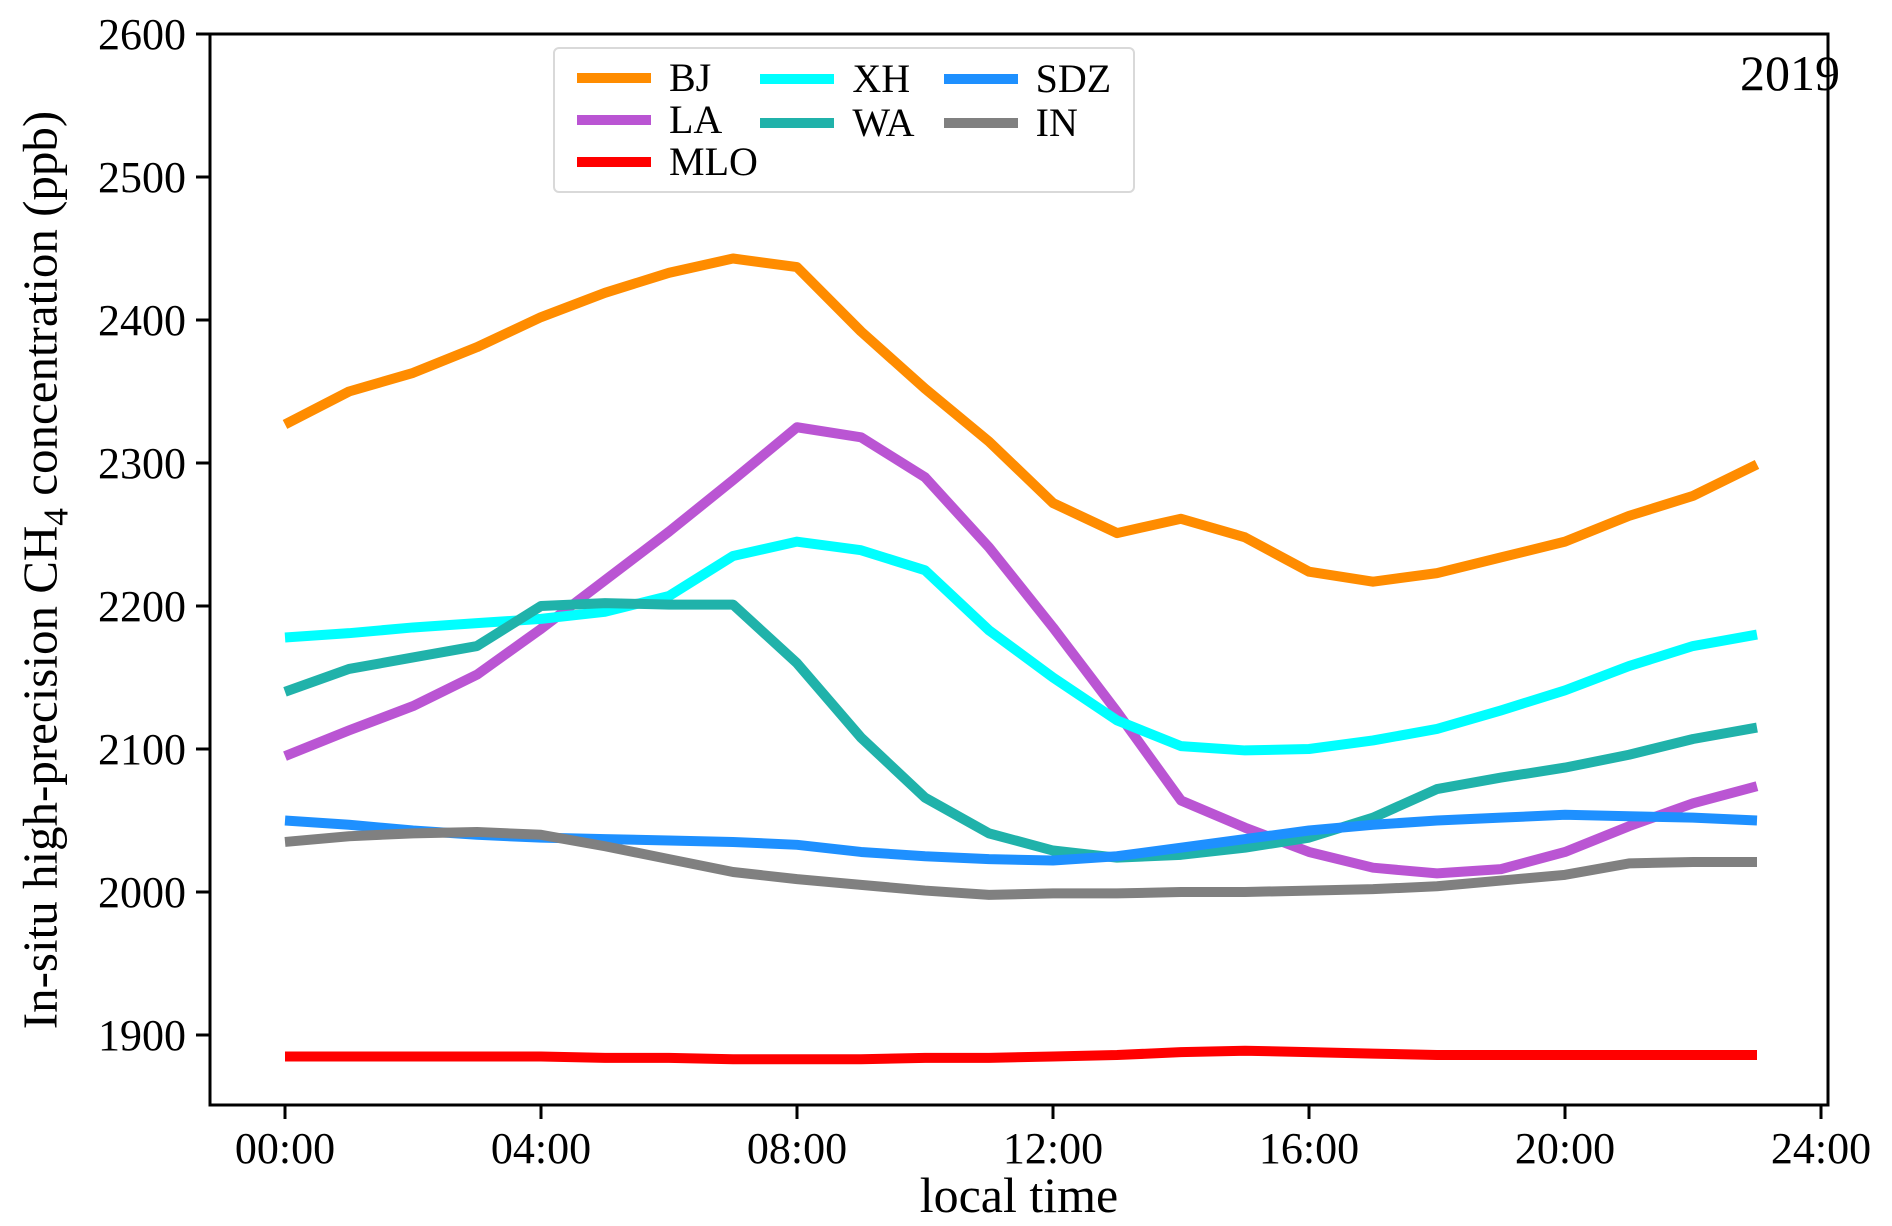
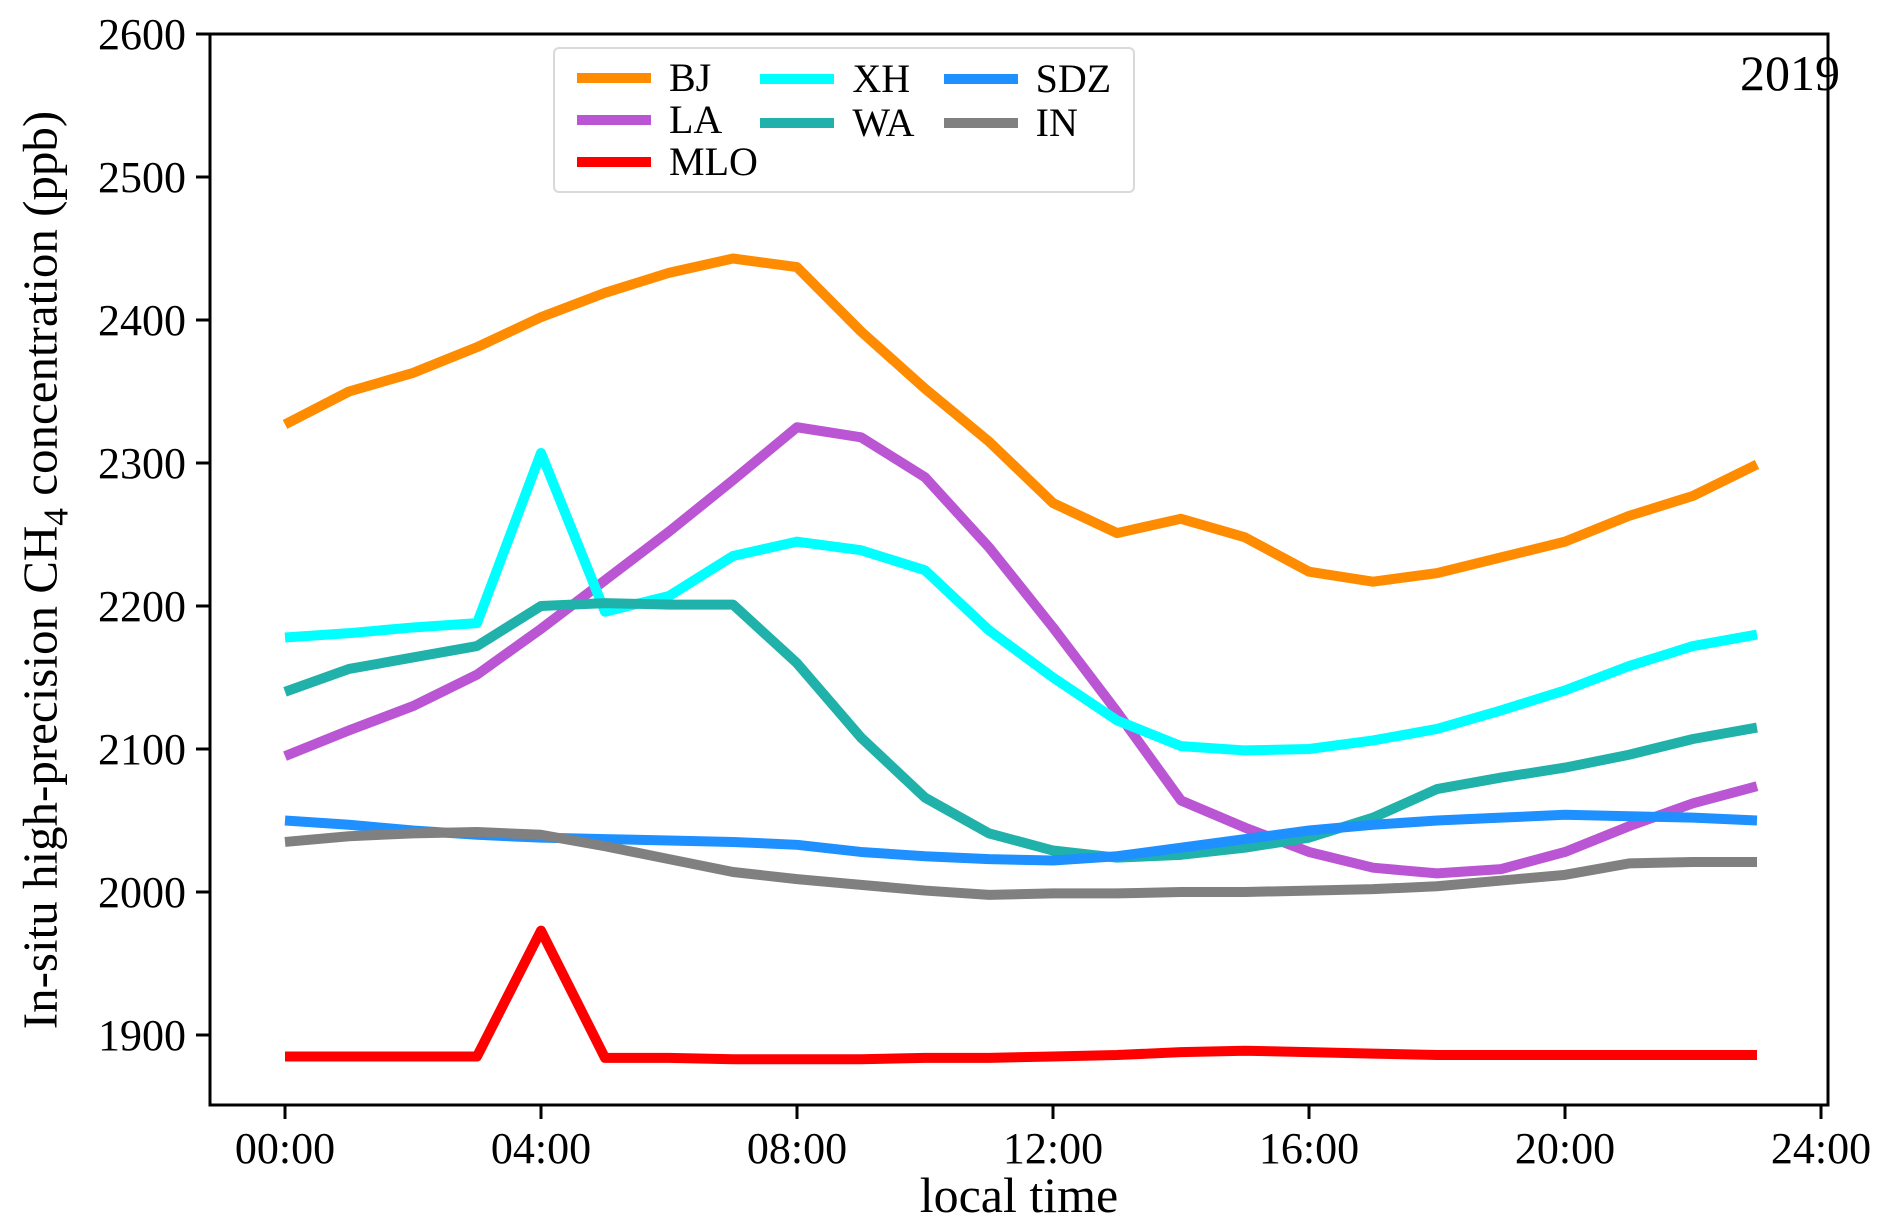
MLO/4: 1885 -> 1973
XH/4: 2191 -> 2307
